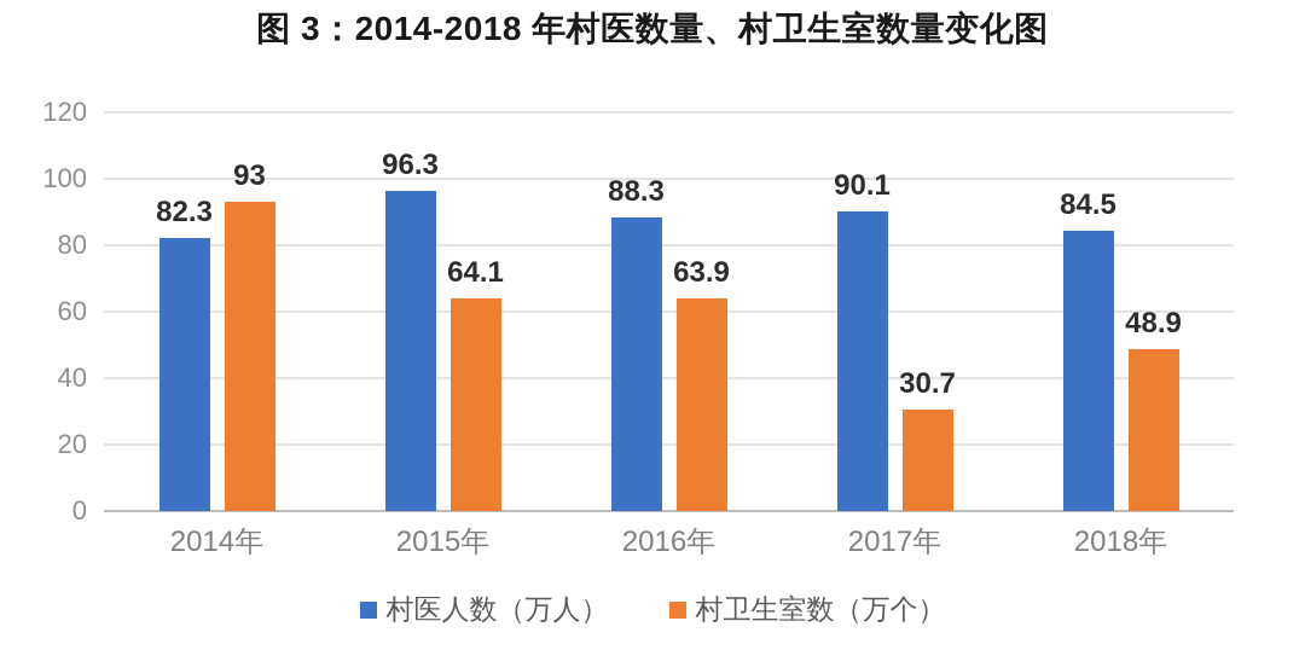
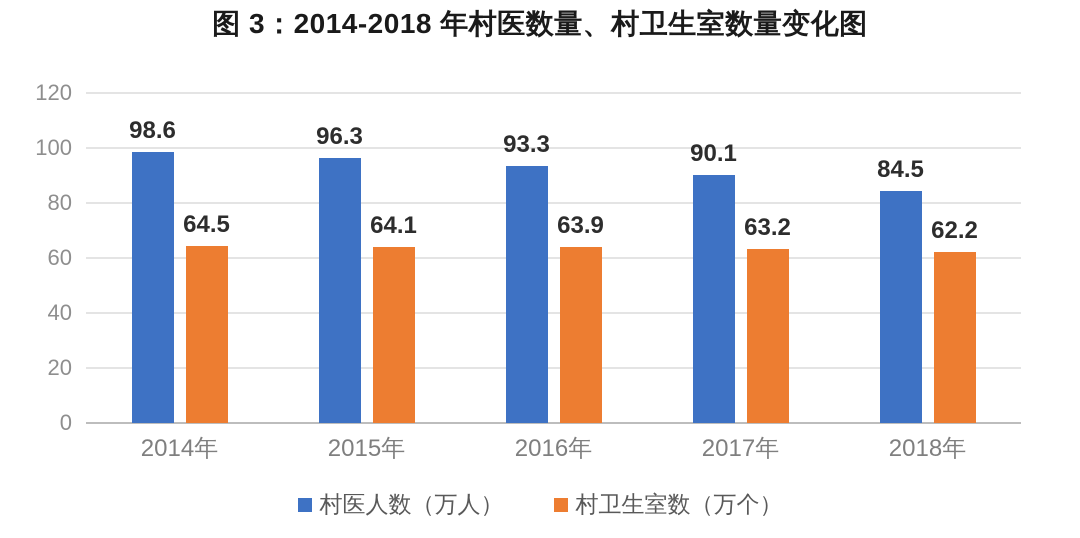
村医人数（万人）/2014年: 82.3 -> 98.6
村卫生室数（万个）/2014年: 93 -> 64.5
村医人数（万人）/2016年: 88.3 -> 93.3
村卫生室数（万个）/2017年: 30.7 -> 63.2
村卫生室数（万个）/2018年: 48.9 -> 62.2
